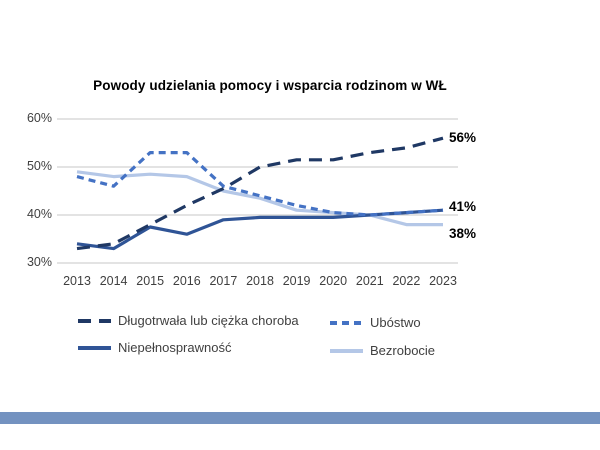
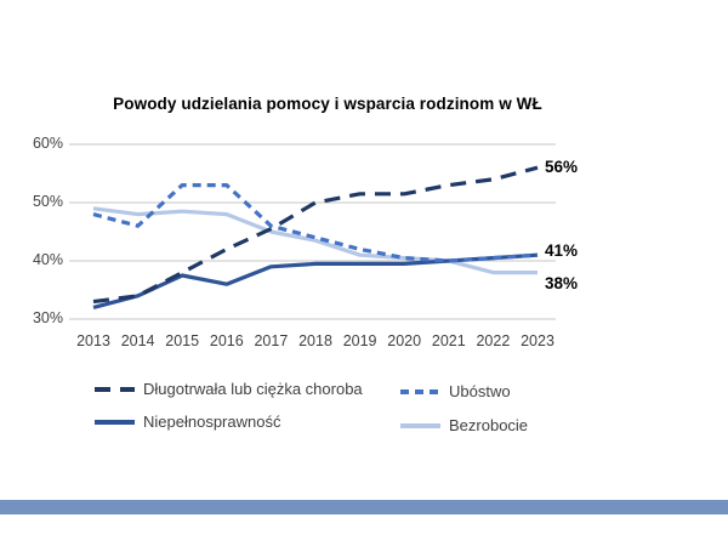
Niepełnosprawność/2013: 34% -> 32%
Niepełnosprawność/2014: 33% -> 34%
